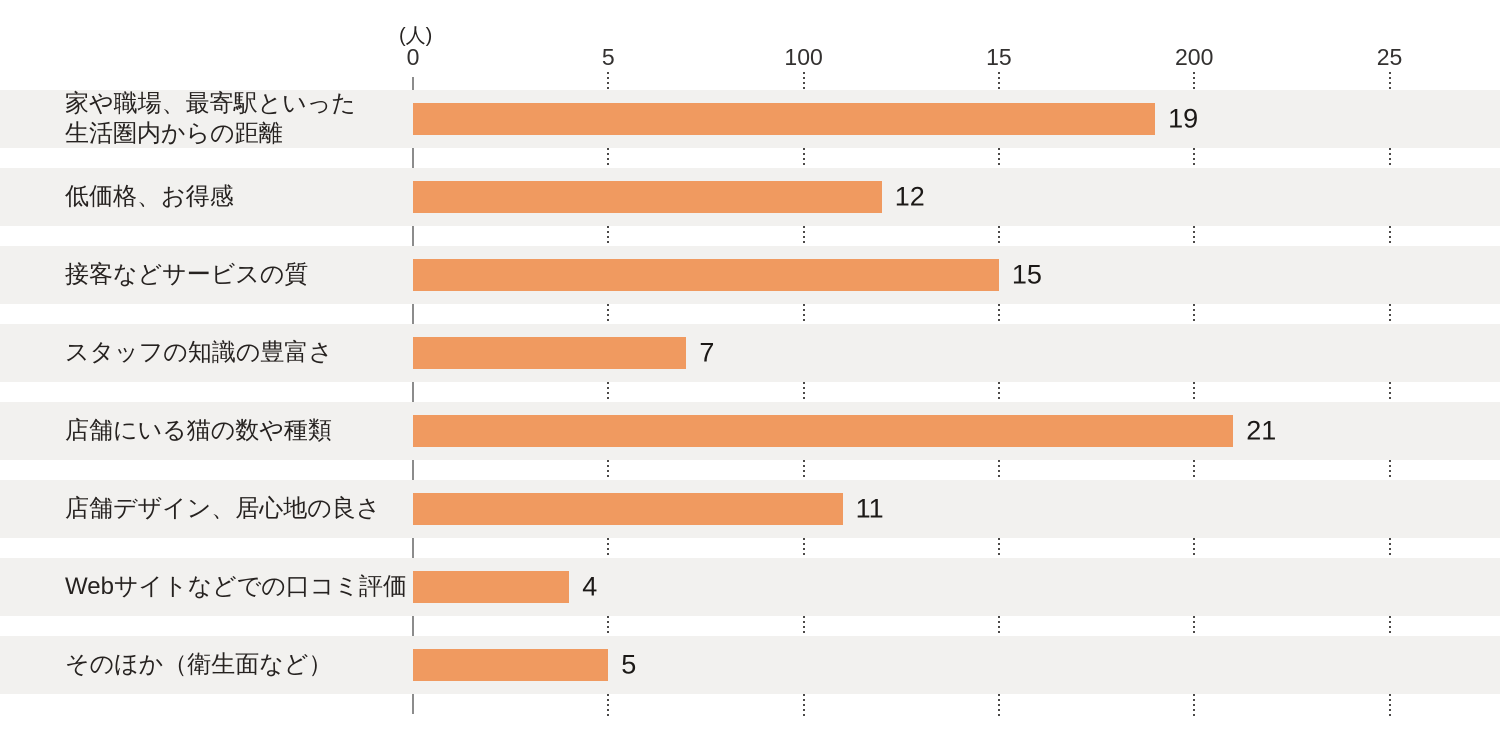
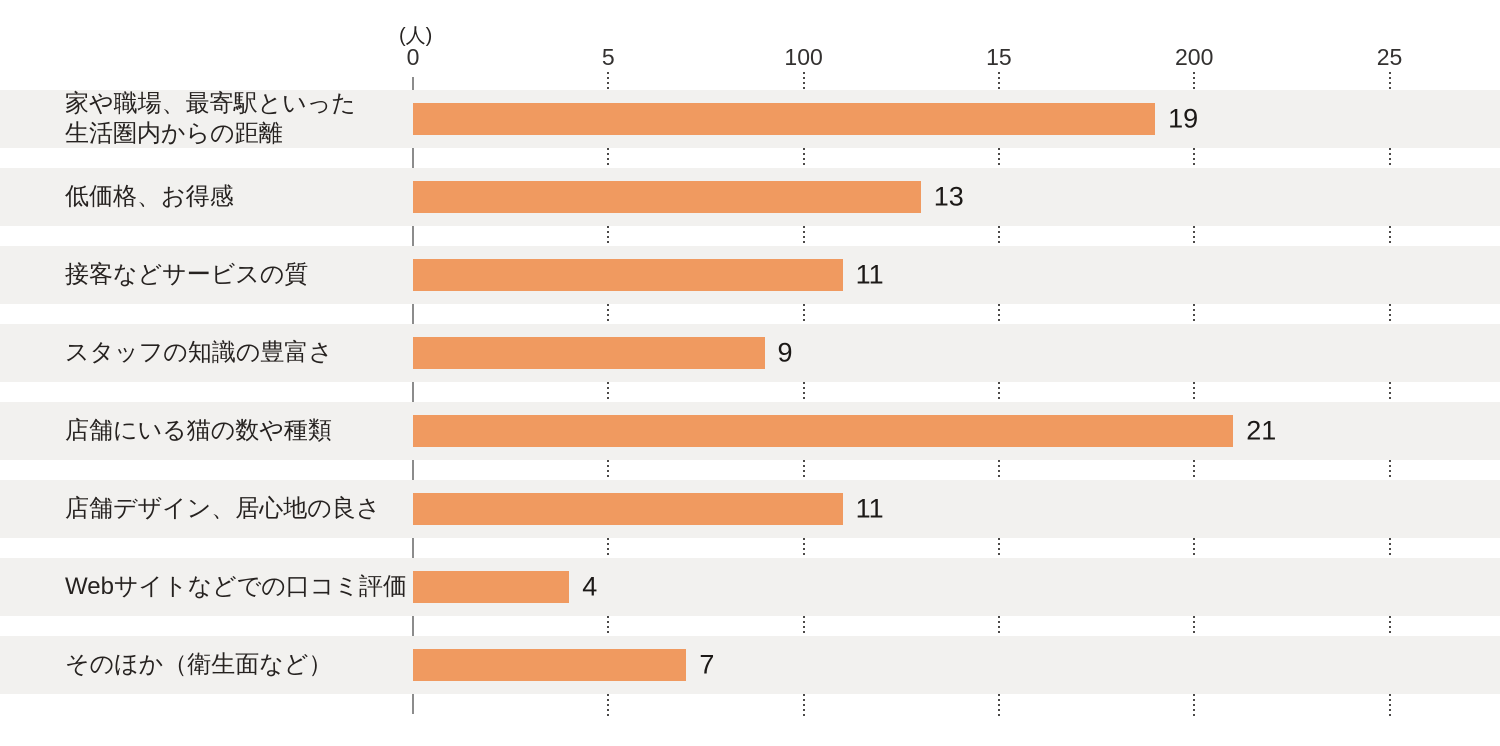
低価格、お得感: 12 -> 13
接客などサービスの質: 15 -> 11
スタッフの知識の豊富さ: 7 -> 9
そのほか（衛生面など）: 5 -> 7
